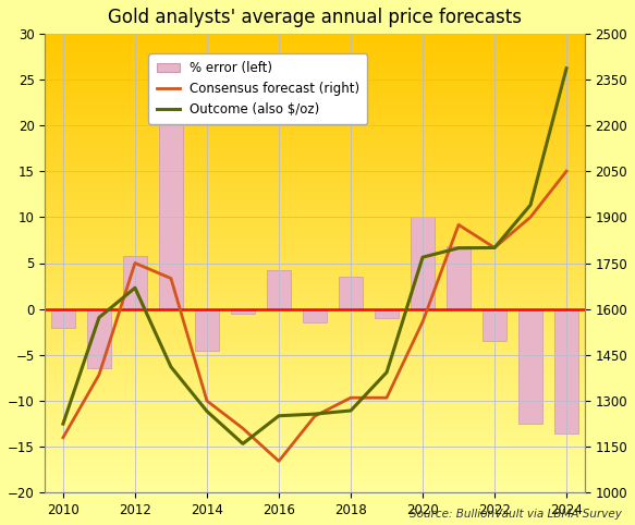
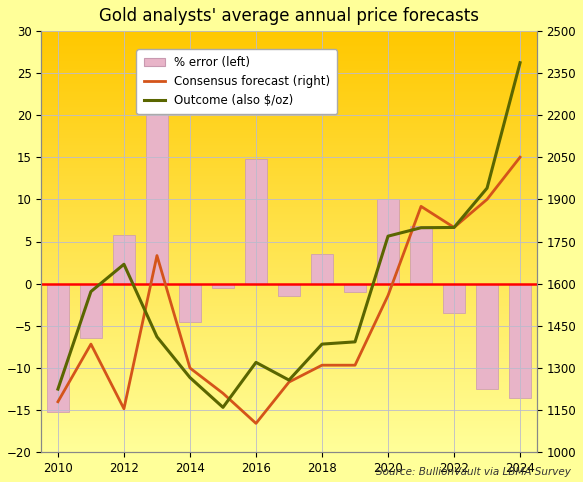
% error (left)/2010: -2.0 -> -15.2
Consensus forecast (right)/2012: 1750 -> 1155
% error (left)/2016: 4.2 -> 14.8
Outcome (also $/oz)/2016: 1251 -> 1320
Outcome (also $/oz)/2018: 1268 -> 1385
